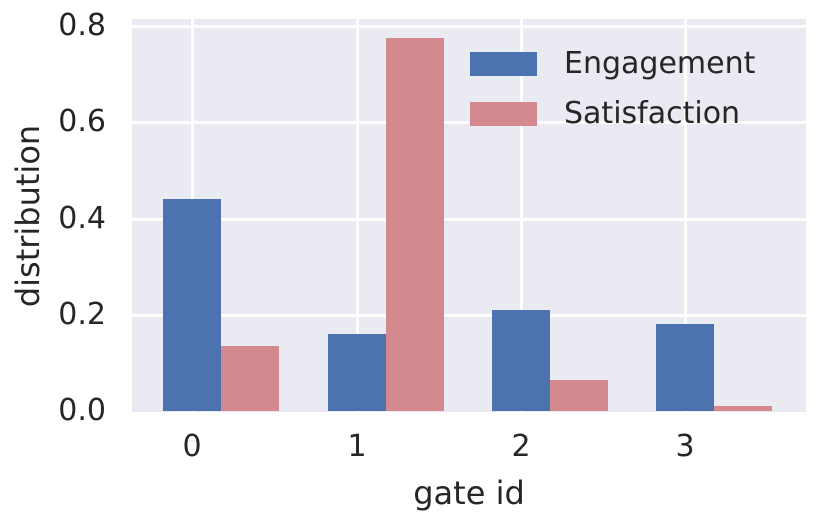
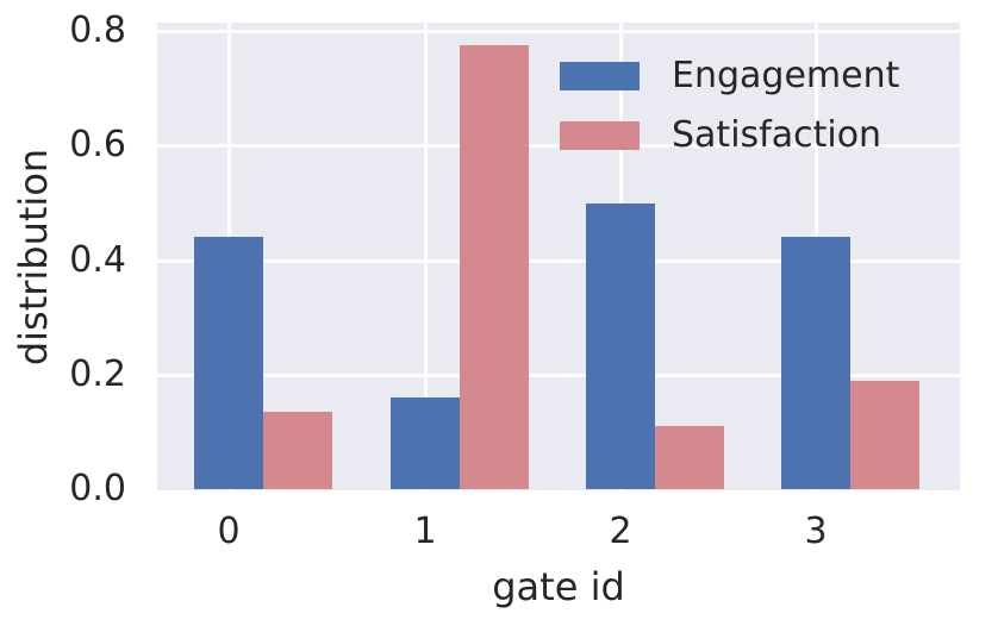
Engagement/2: 0.21 -> 0.50
Satisfaction/2: 0.07 -> 0.11
Engagement/3: 0.18 -> 0.44
Satisfaction/3: 0.01 -> 0.19
